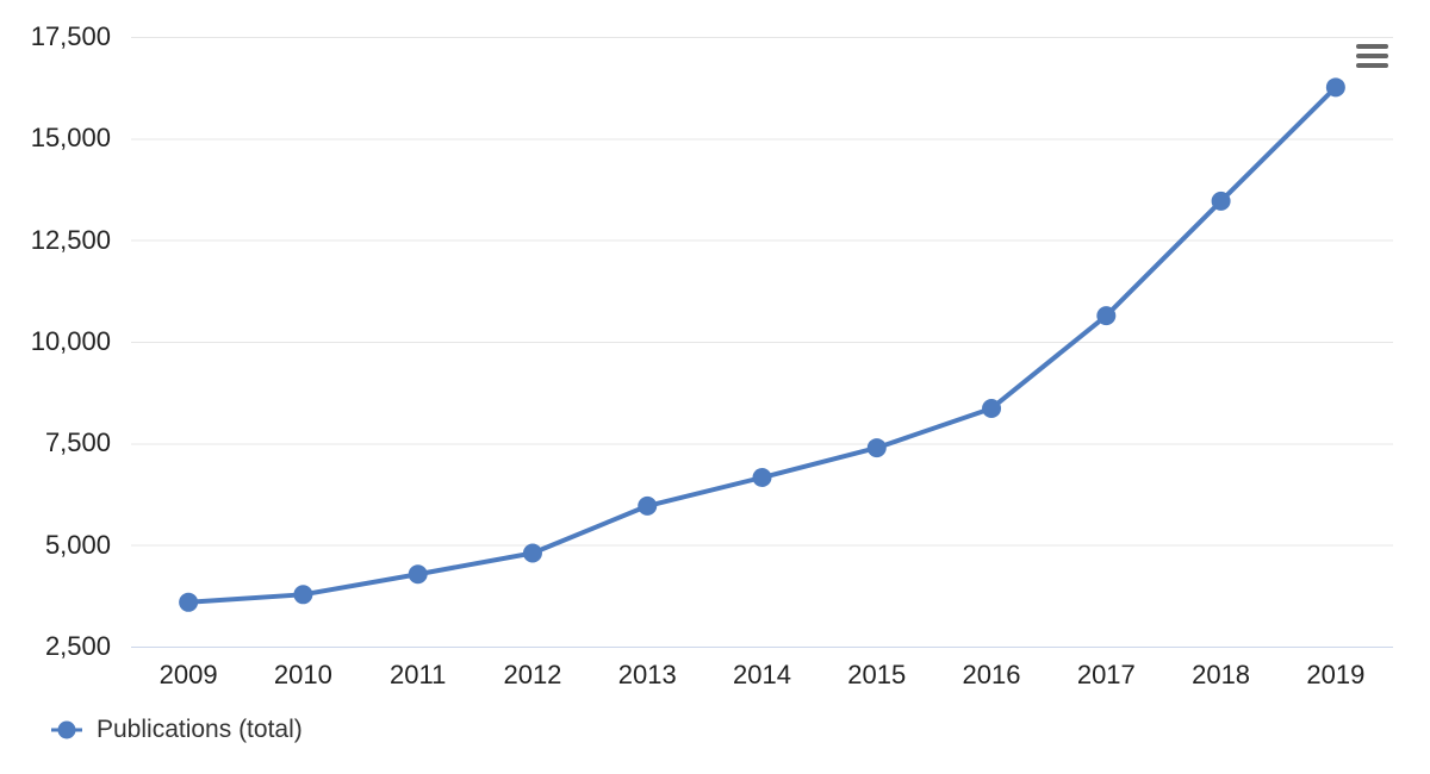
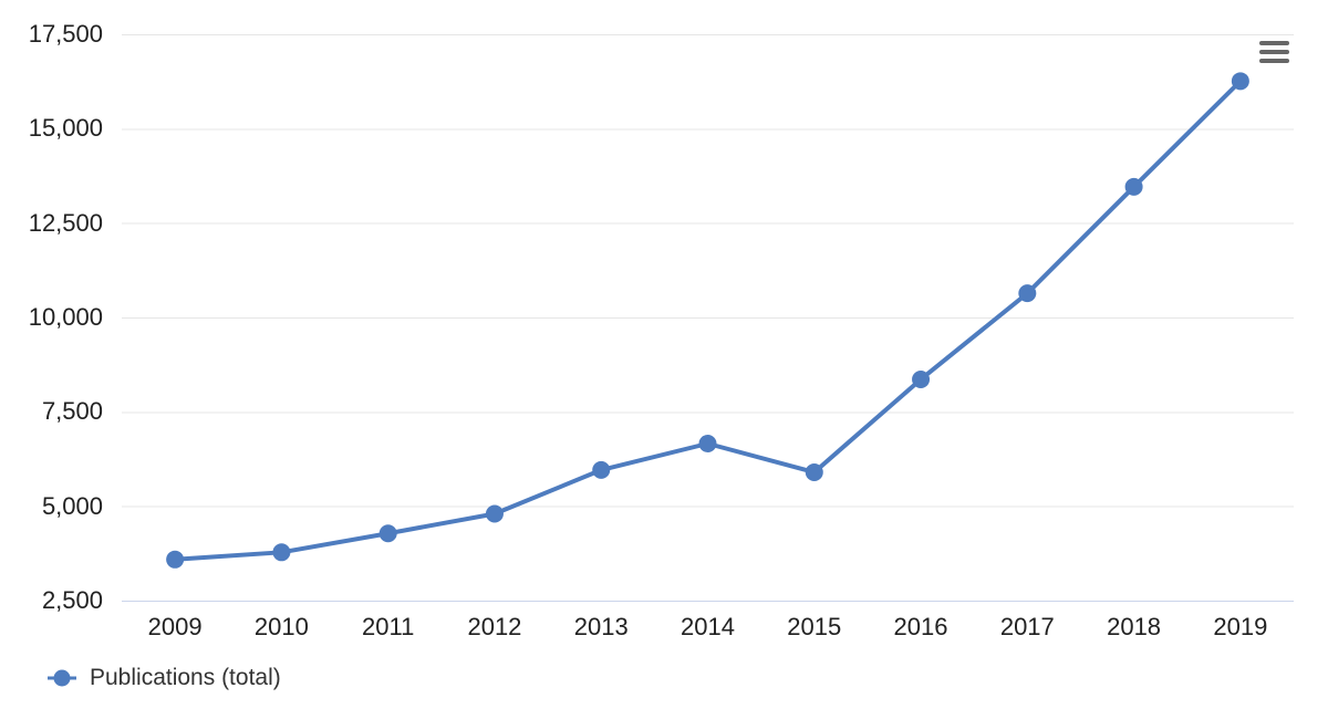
2015: 7400 -> 5900
